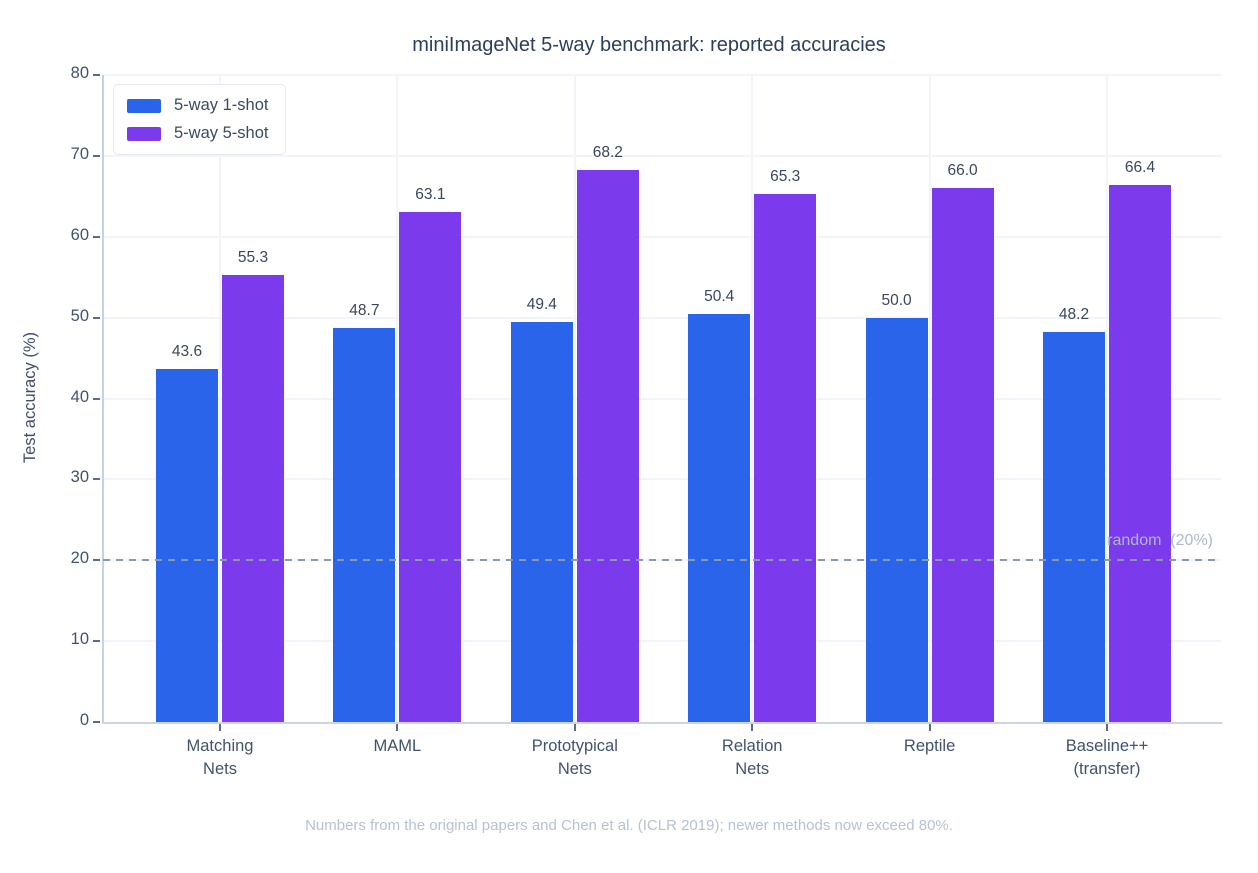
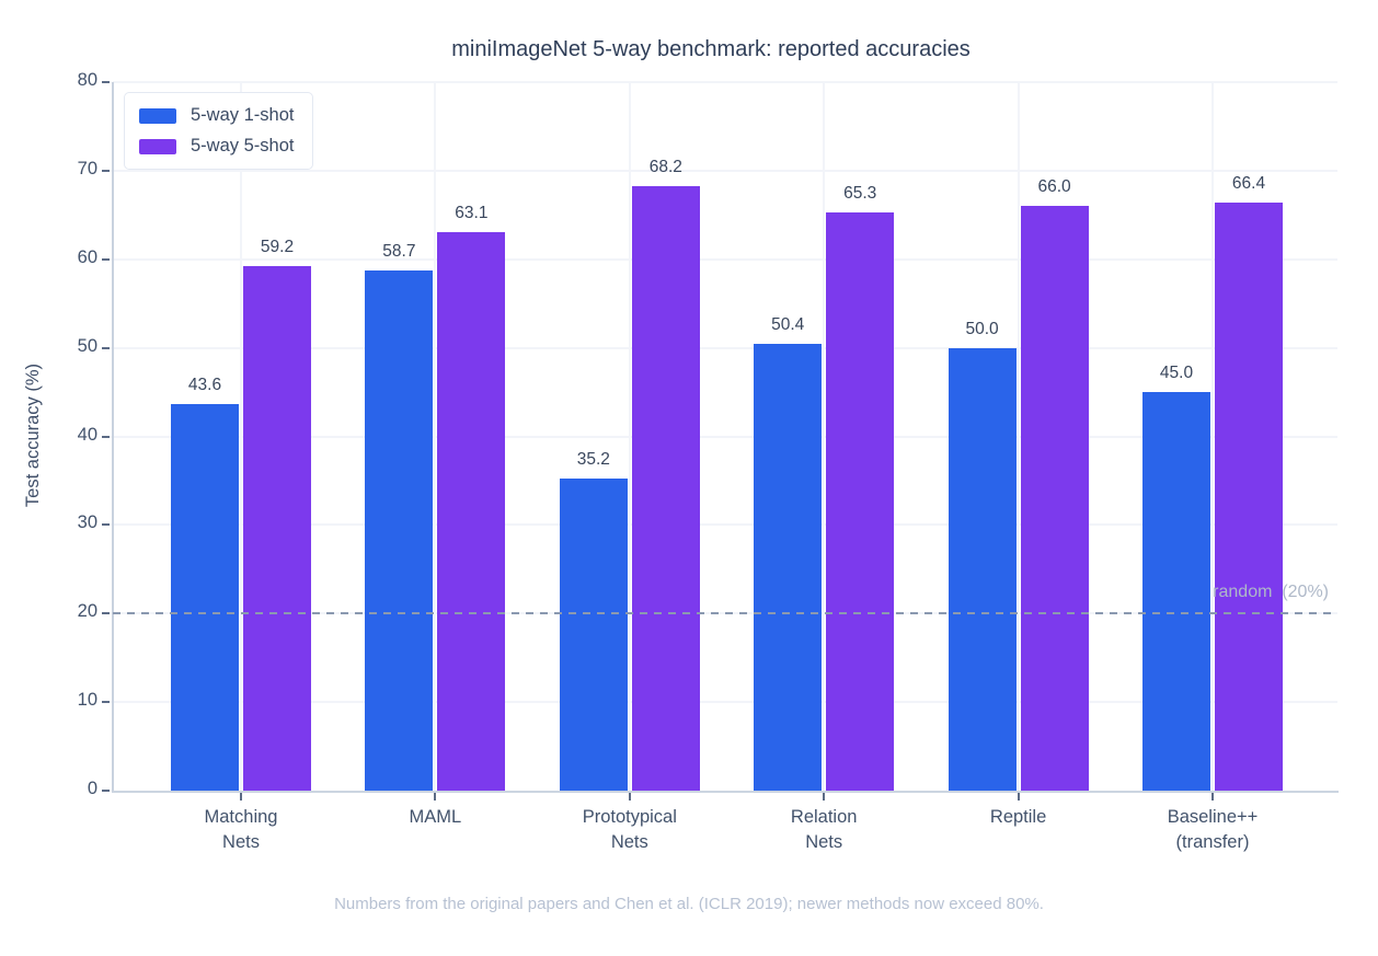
5-way 5-shot/Matching Nets: 55.3 -> 59.2
5-way 1-shot/MAML: 48.7 -> 58.7
5-way 1-shot/Prototypical Nets: 49.4 -> 35.2
5-way 1-shot/Baseline++ (transfer): 48.2 -> 45.0
